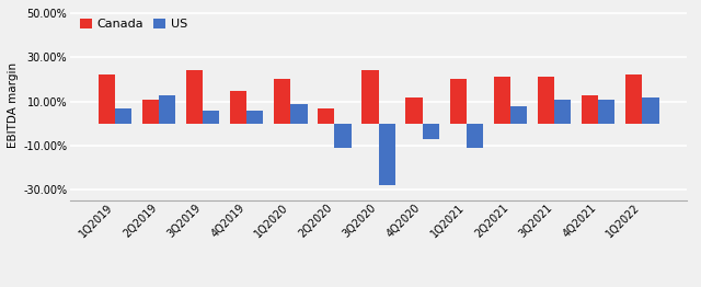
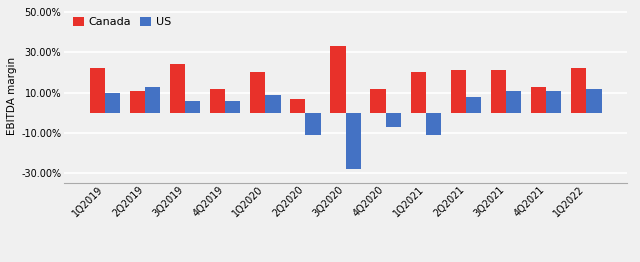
US/1Q2019: 7% -> 10%
Canada/4Q2019: 15% -> 12%
Canada/3Q2020: 24% -> 33%
